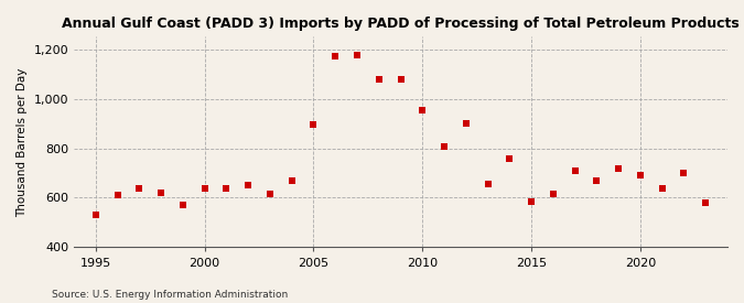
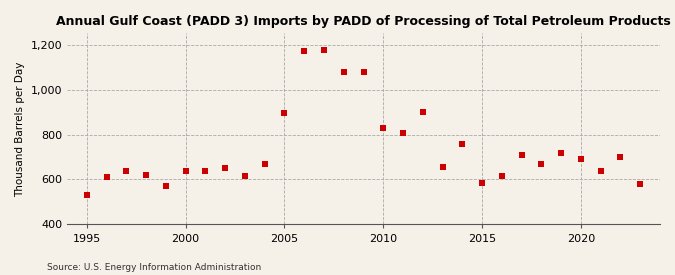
2010: 955 -> 830
